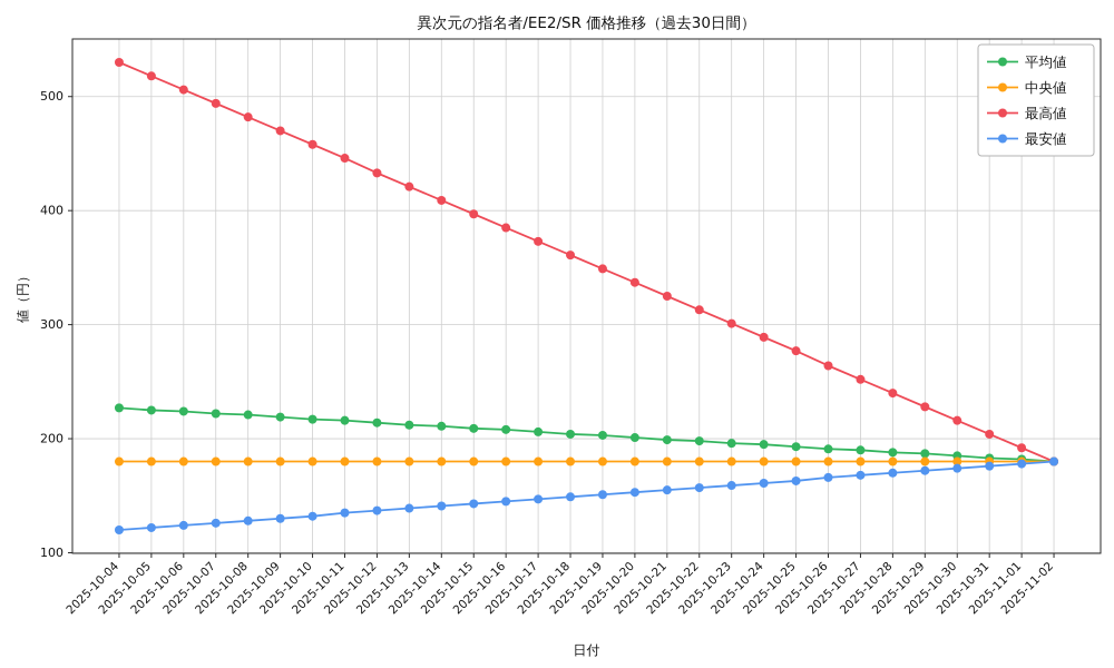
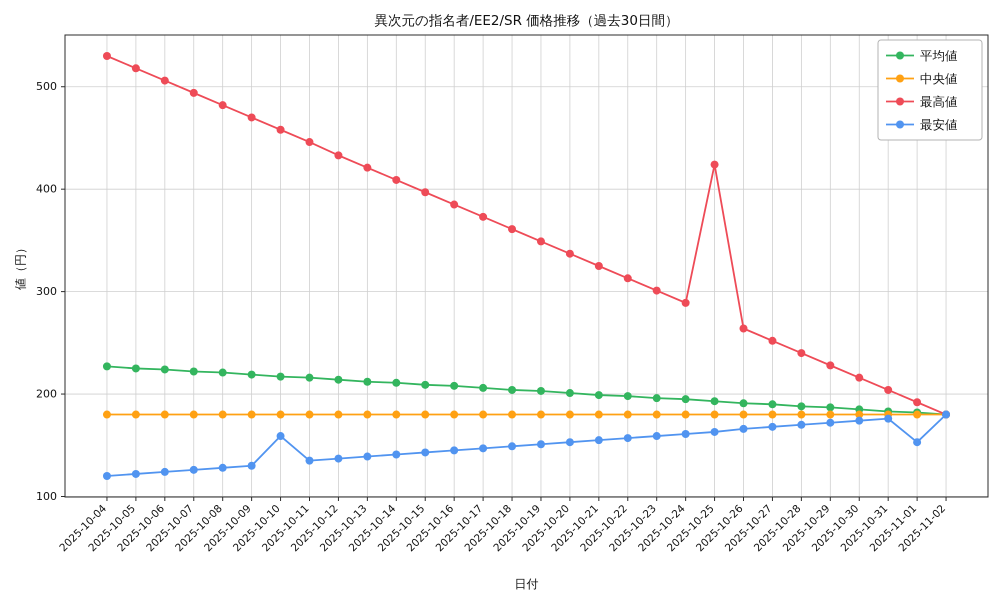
最安値/2025-10-10: 132 -> 159
最高値/2025-10-25: 277 -> 424
最安値/2025-11-01: 178 -> 153
